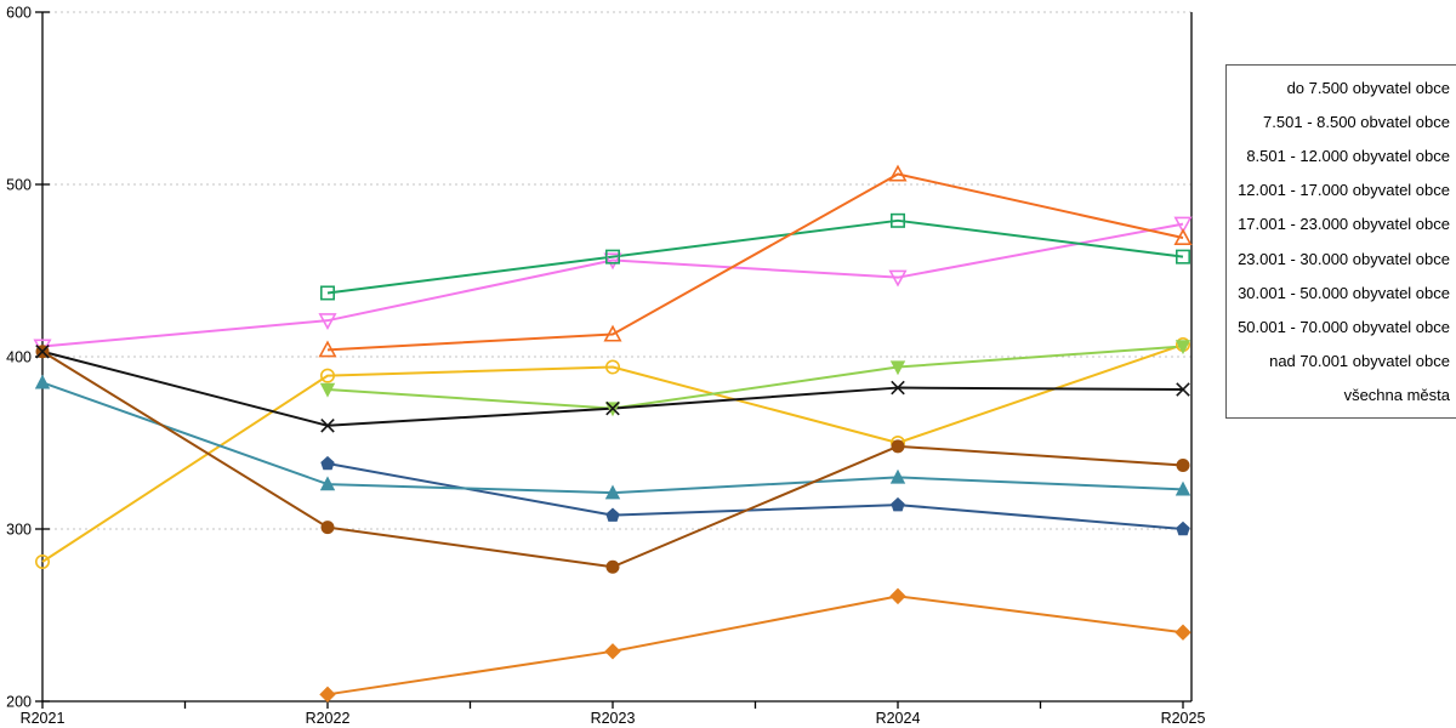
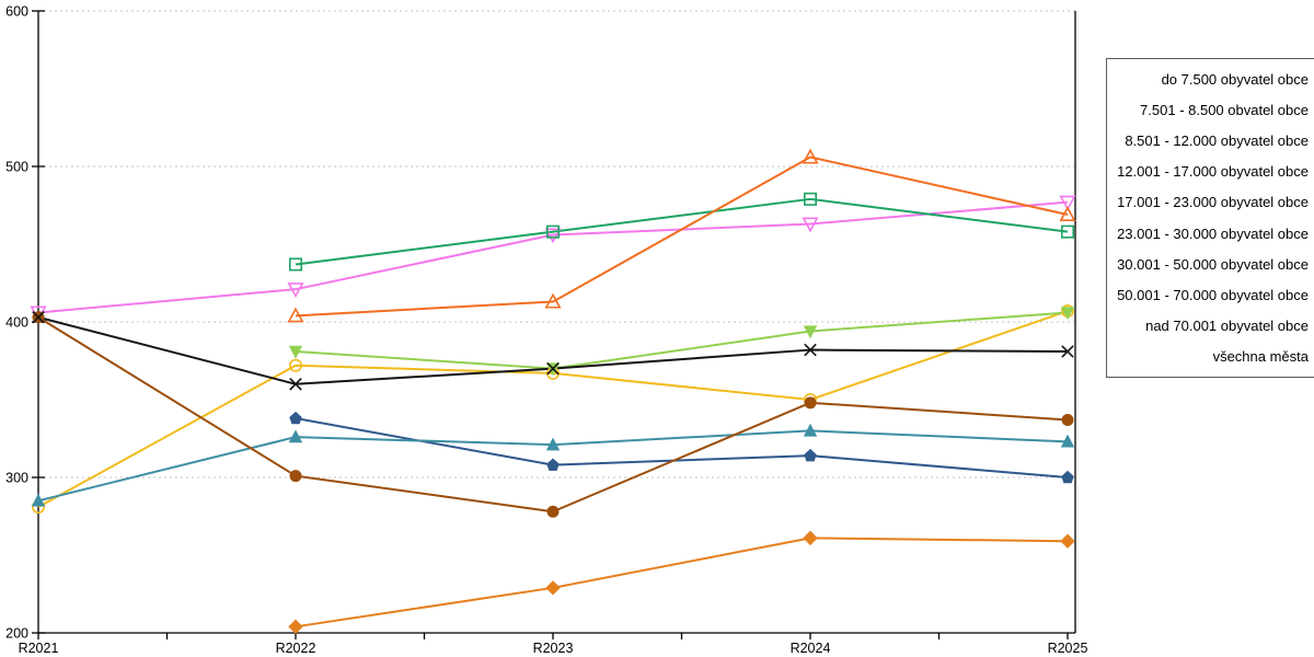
30.001 - 50.000 obyvatel obce/R2021: 385 -> 285
do 7.500 obyvatel obce/R2022: 389 -> 372
do 7.500 obyvatel obce/R2023: 394 -> 367
7.501 - 8.500 obvatel obce/R2024: 446 -> 463
nad 70.001 obyvatel obce/R2025: 240 -> 259
